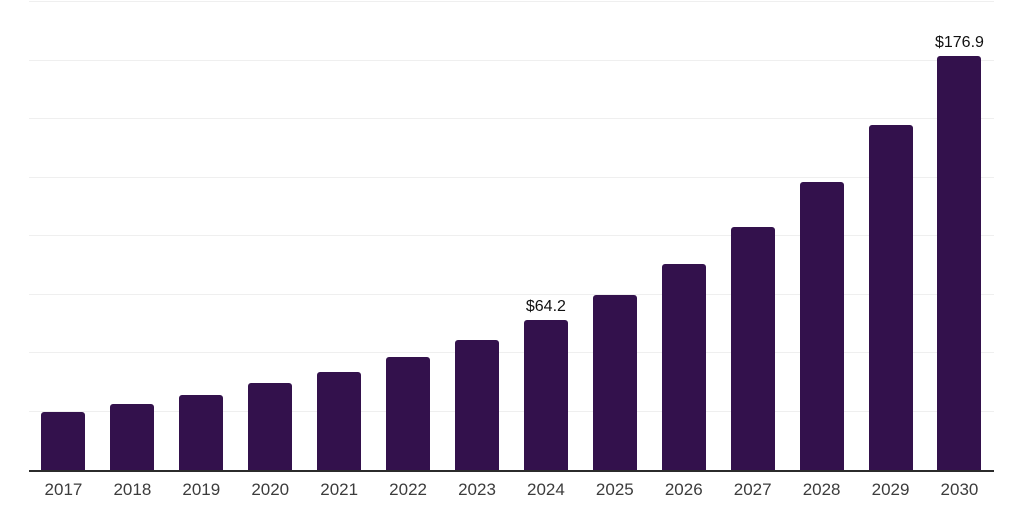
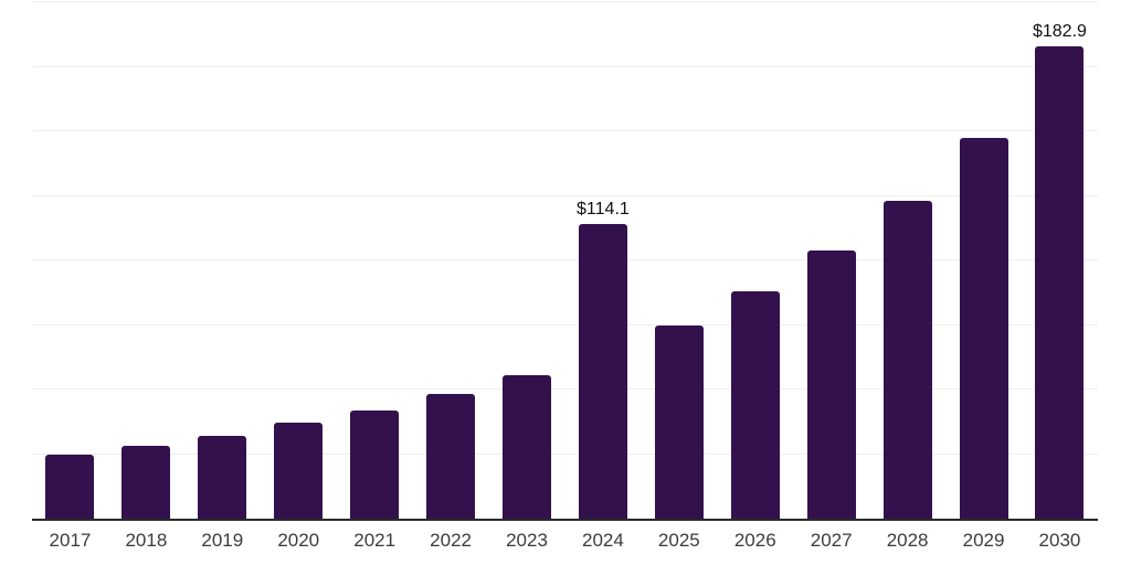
2024: $64.2 -> $114.1
2030: $176.9 -> $182.9
